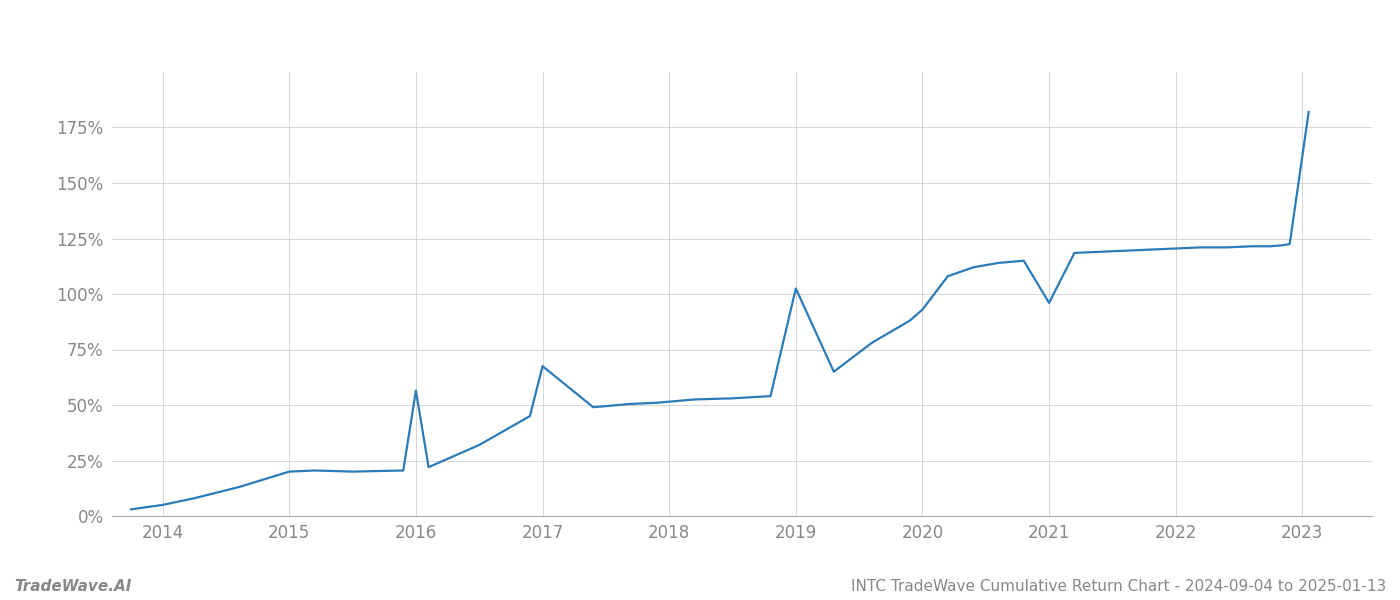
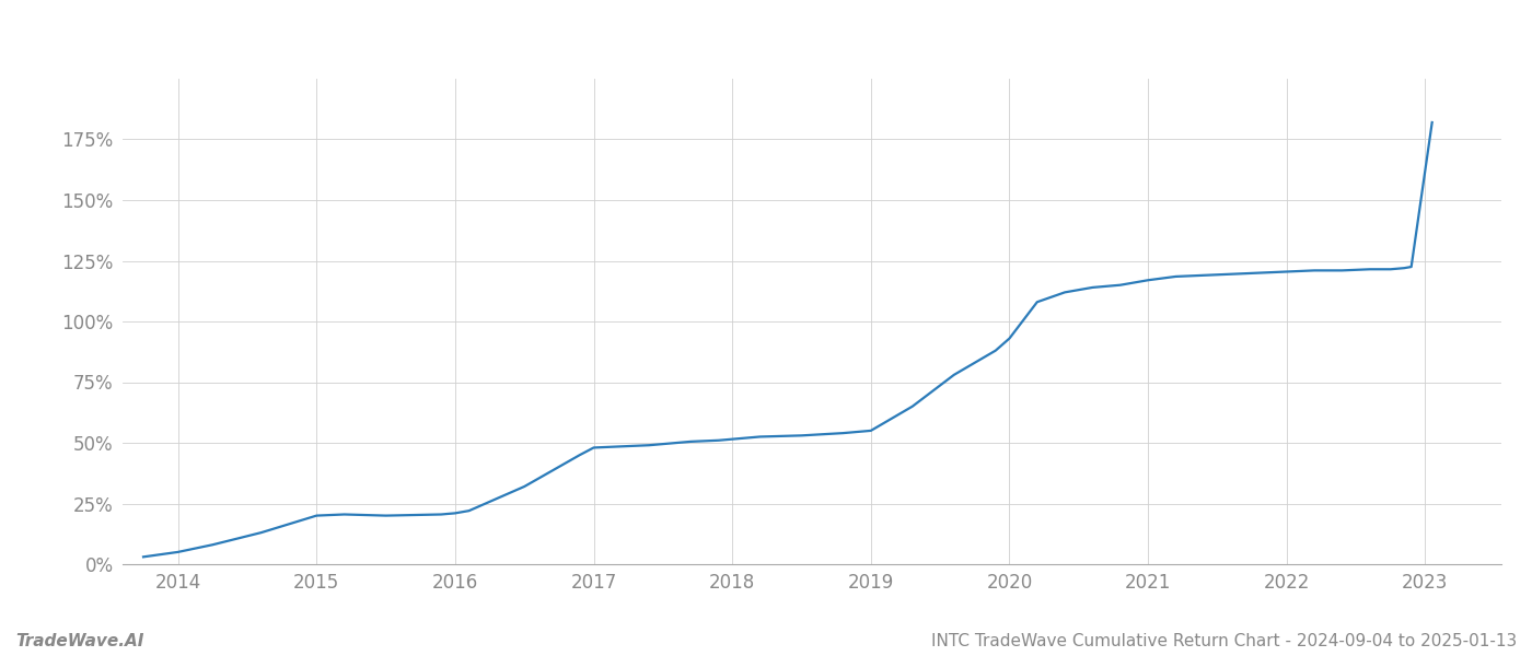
2016: 56.5% -> 21.0%
2017: 67.5% -> 48.0%
2019: 102.5% -> 55.0%
2021: 96.0% -> 117.0%
